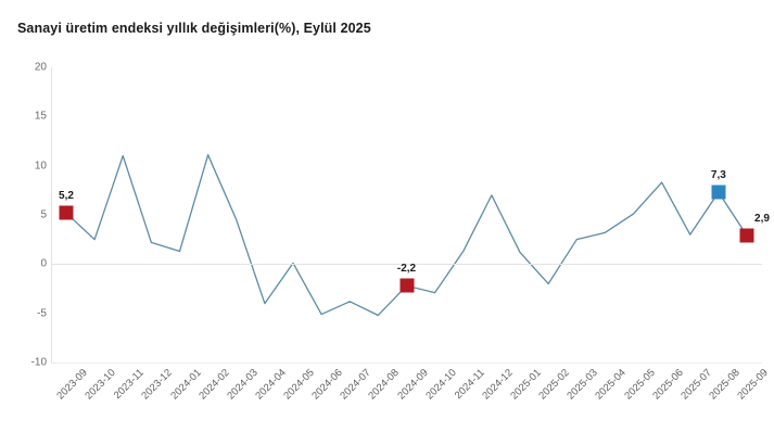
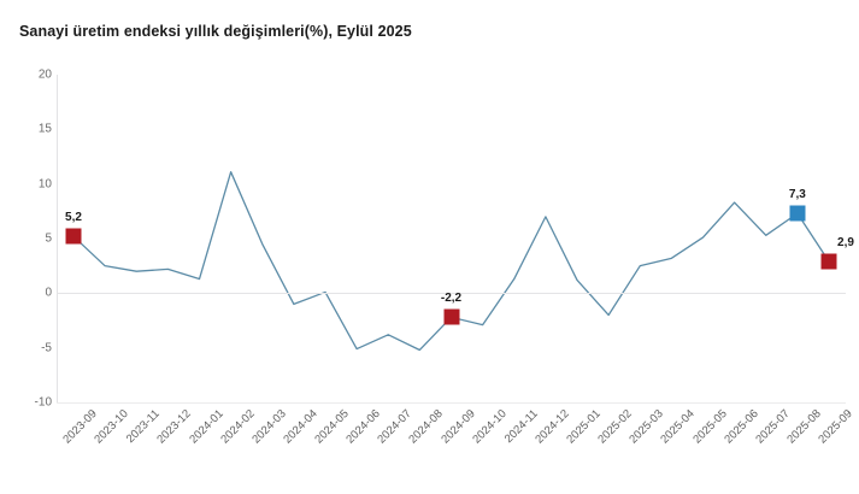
2023-11: 11 -> 2
2024-04: -4 -> -1
2025-07: 3 -> 5
